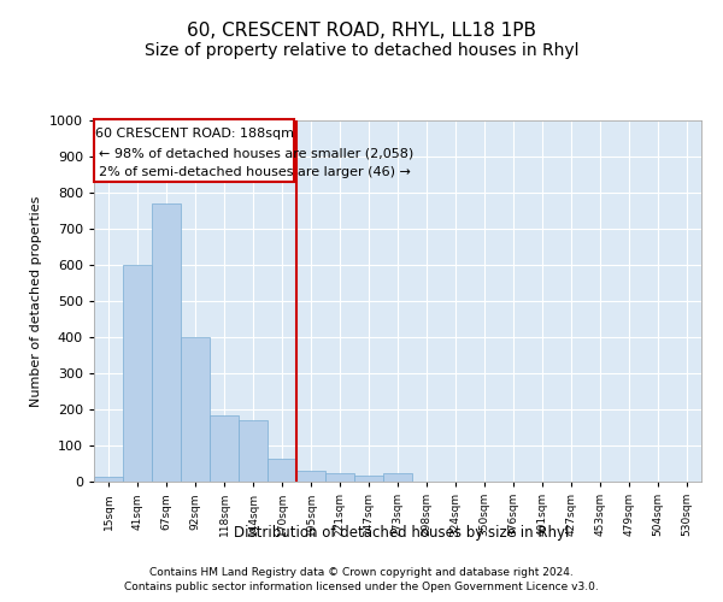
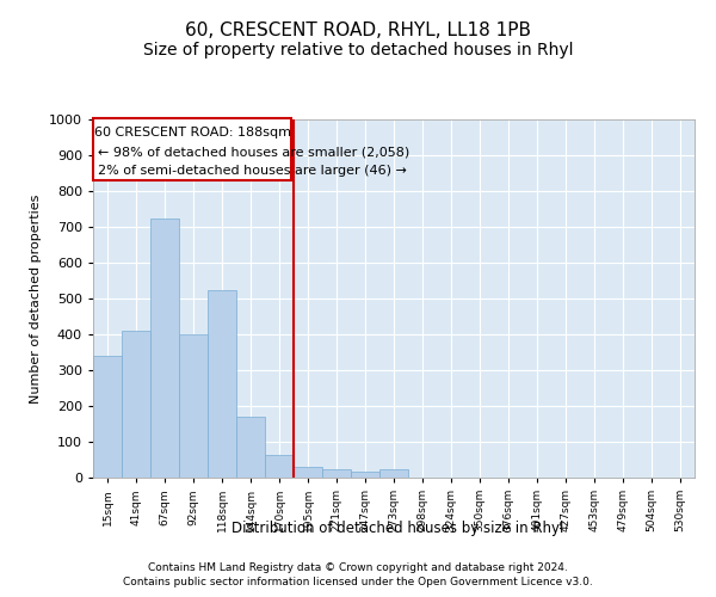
15sqm: 15 -> 340
41sqm: 600 -> 410
67sqm: 770 -> 725
118sqm: 185 -> 525
